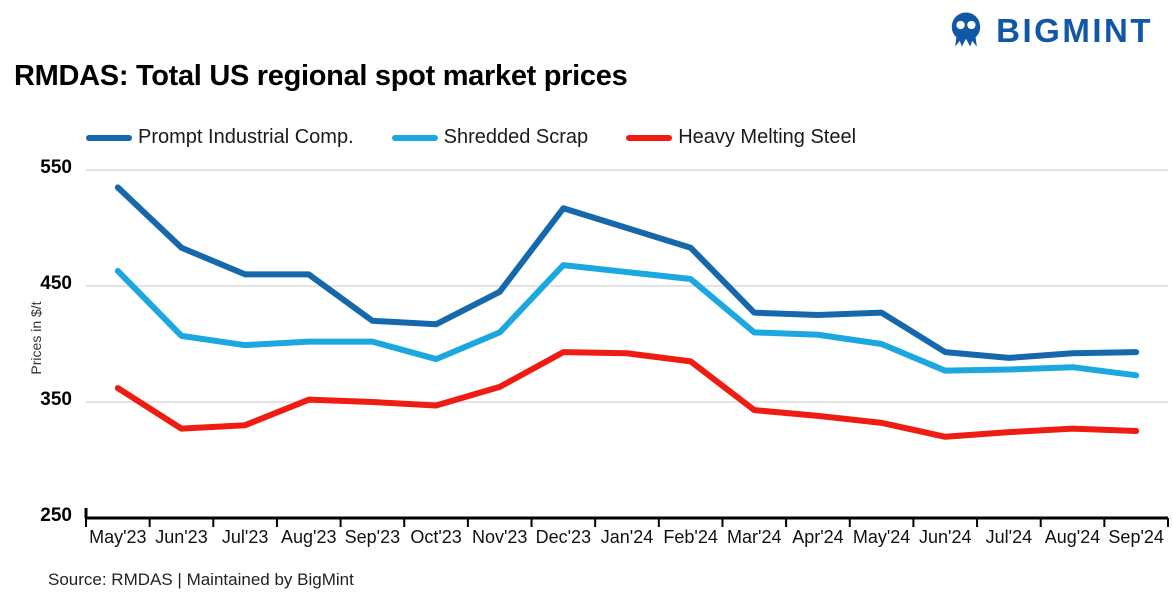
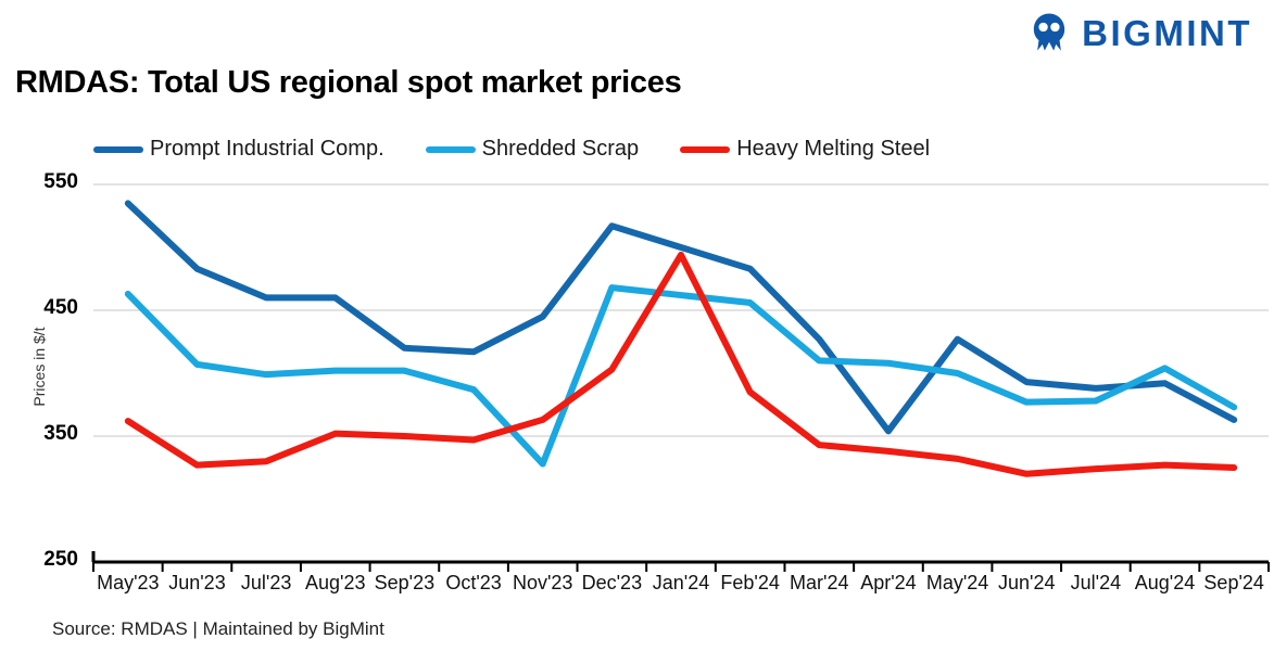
Shredded Scrap/Nov'23: 410 -> 328
Heavy Melting Steel/Dec'23: 393 -> 403
Heavy Melting Steel/Jan'24: 392 -> 494
Prompt Industrial Comp./Apr'24: 425 -> 354
Shredded Scrap/Aug'24: 380 -> 404
Prompt Industrial Comp./Sep'24: 393 -> 363
